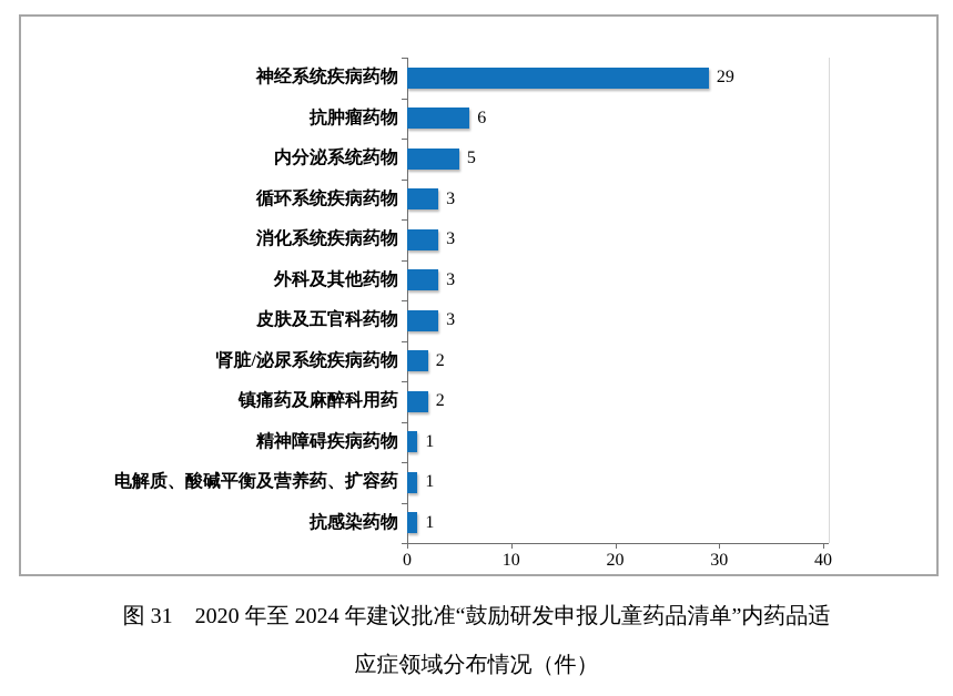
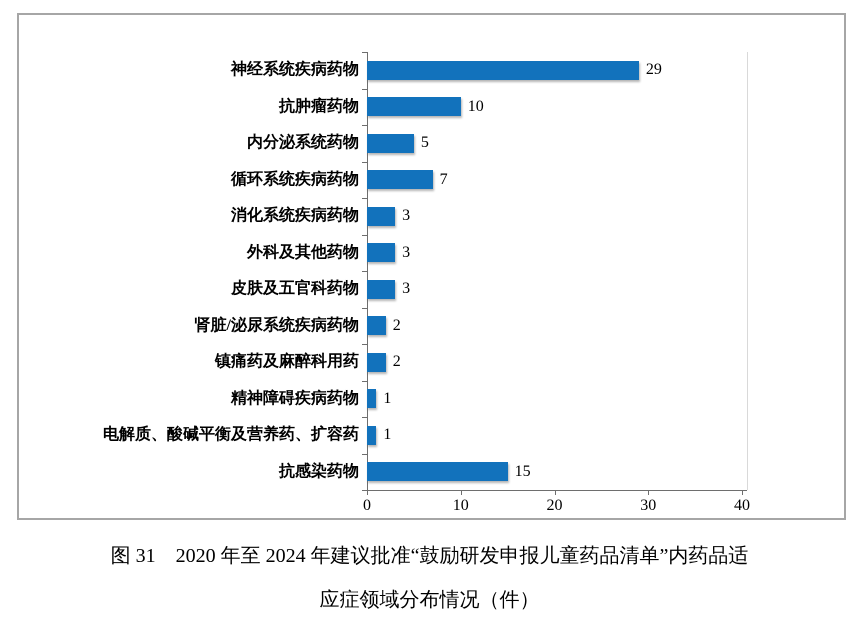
抗肿瘤药物: 6 -> 10
循环系统疾病药物: 3 -> 7
抗感染药物: 1 -> 15
